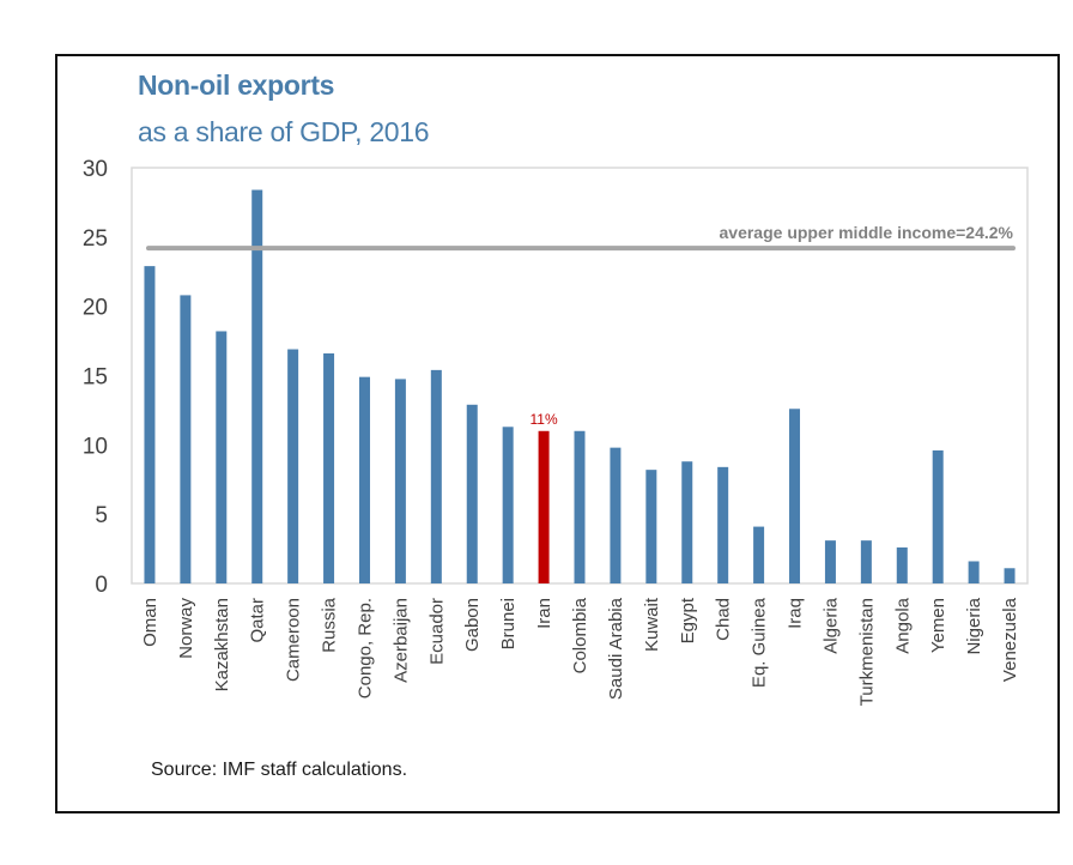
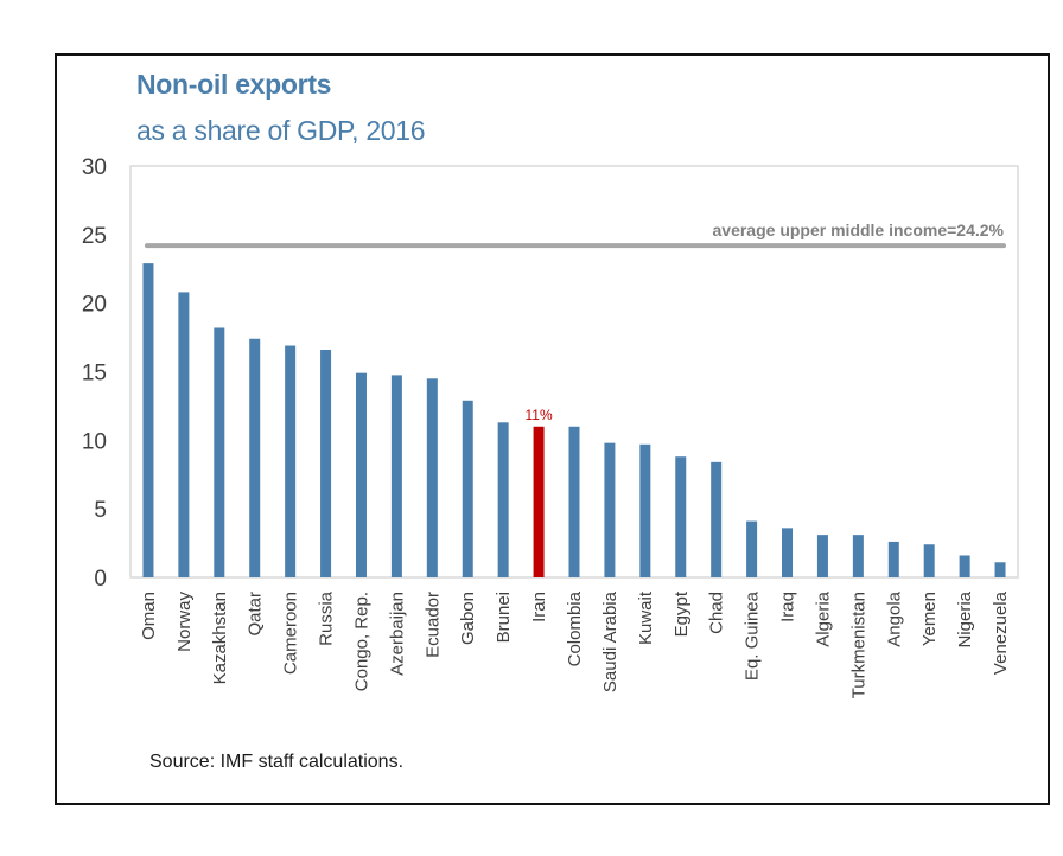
Qatar: 28.4 -> 17.4
Ecuador: 15.4 -> 14.5
Kuwait: 8.2 -> 9.7
Iraq: 12.6 -> 3.6
Yemen: 9.6 -> 2.4
